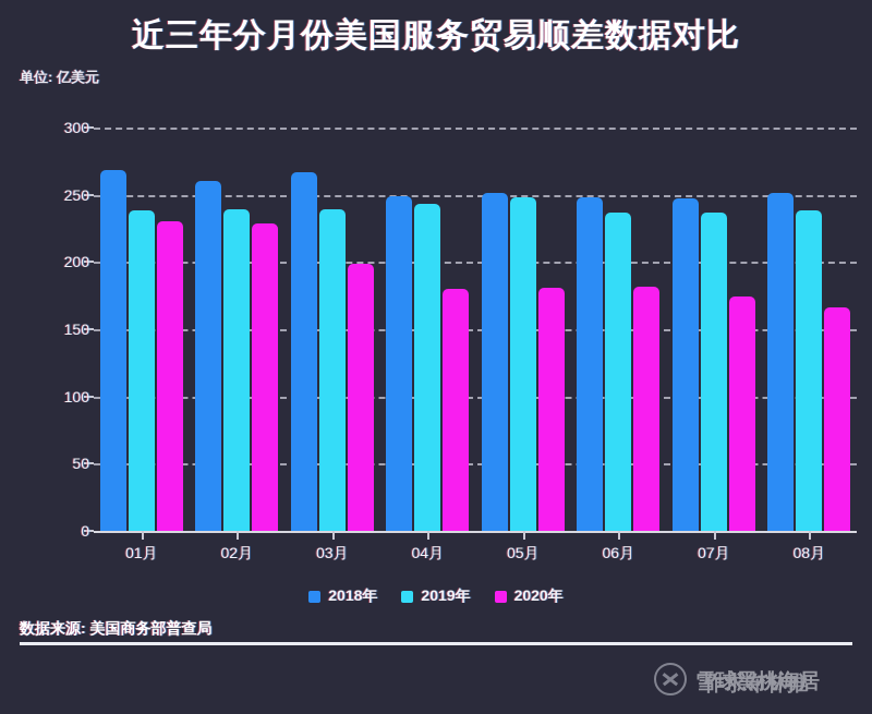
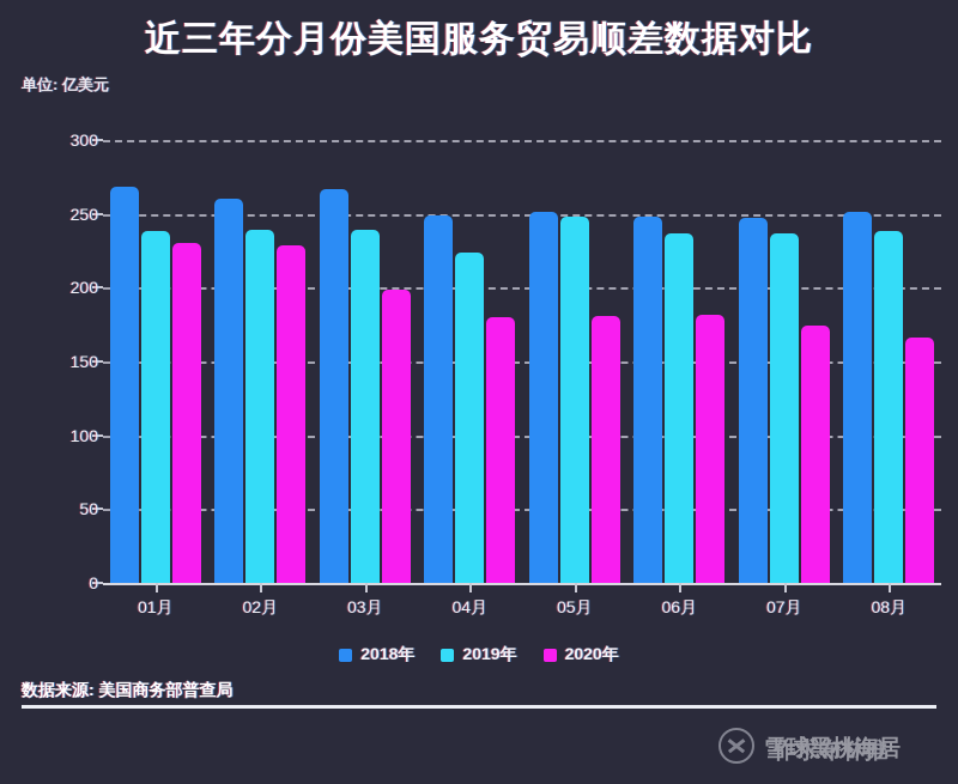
2019年/04月: 243 -> 224
